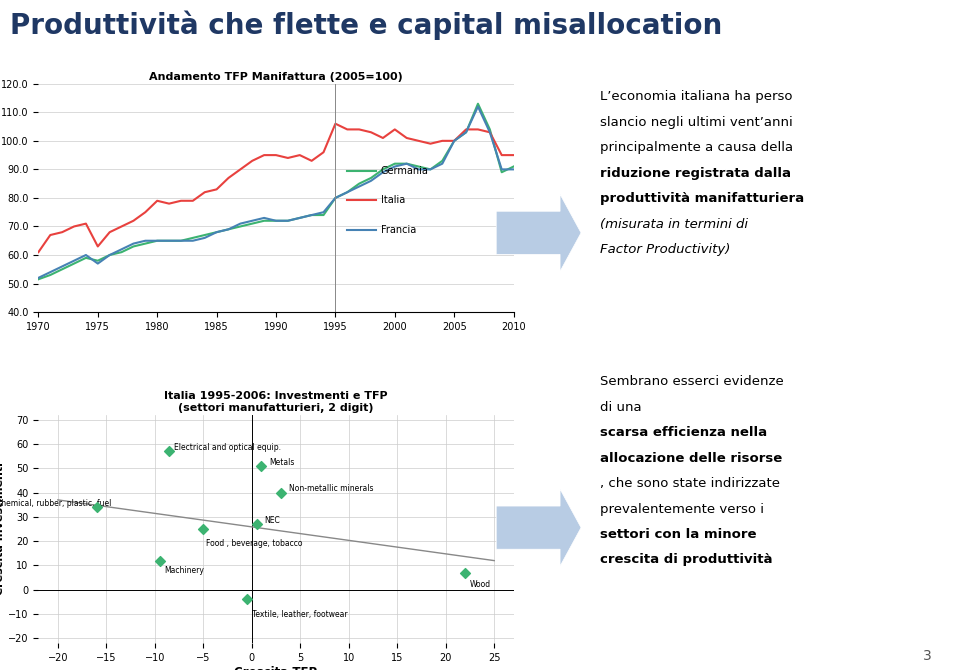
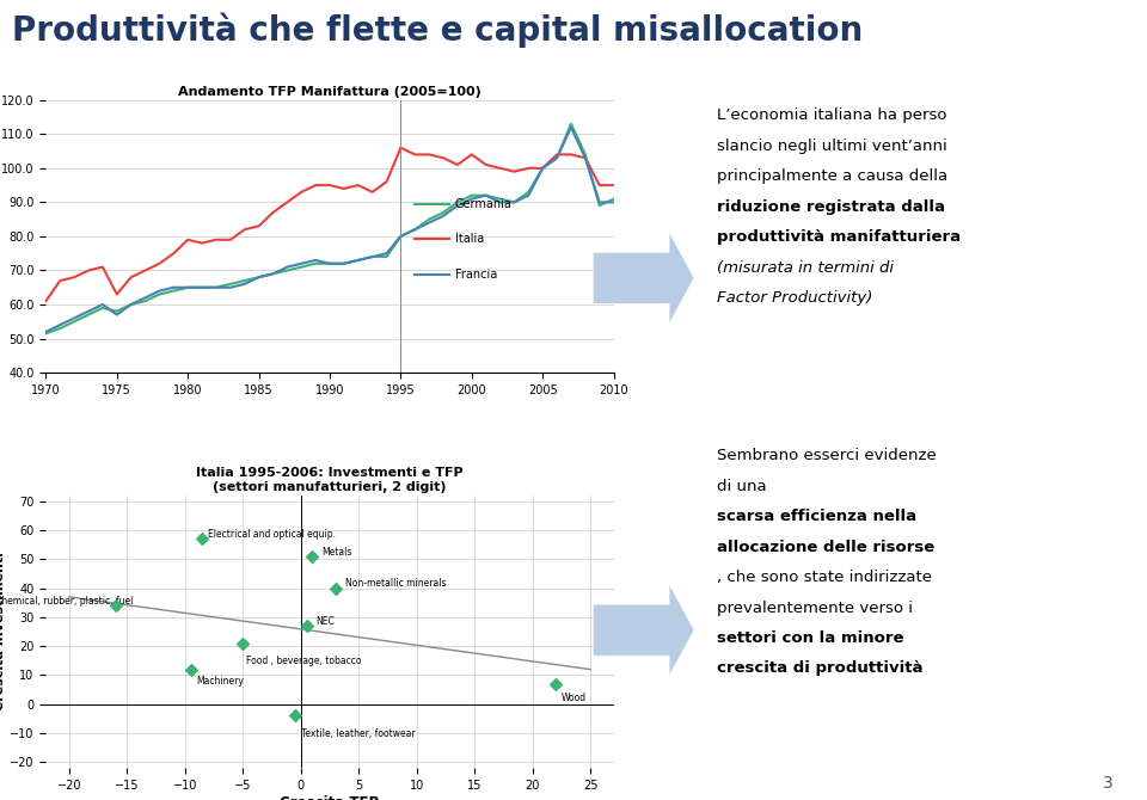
−5: 25 -> 21
